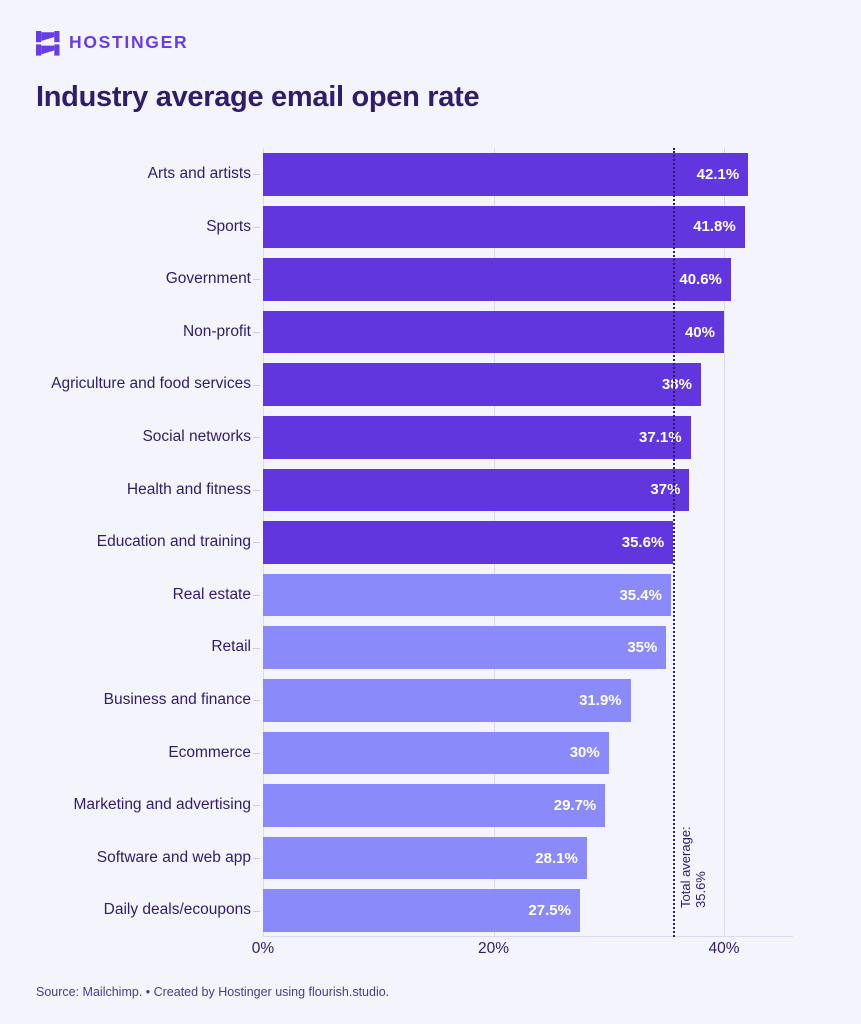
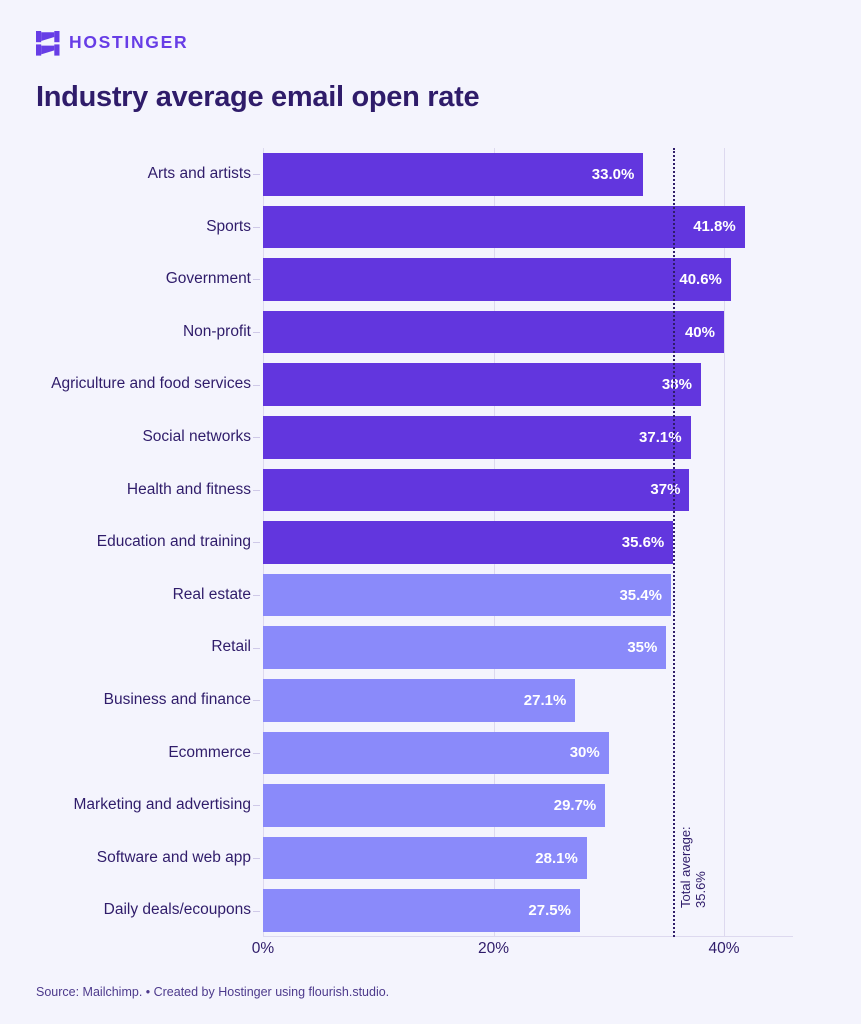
Arts and artists: 42.1% -> 33.0%
Business and finance: 31.9% -> 27.1%
